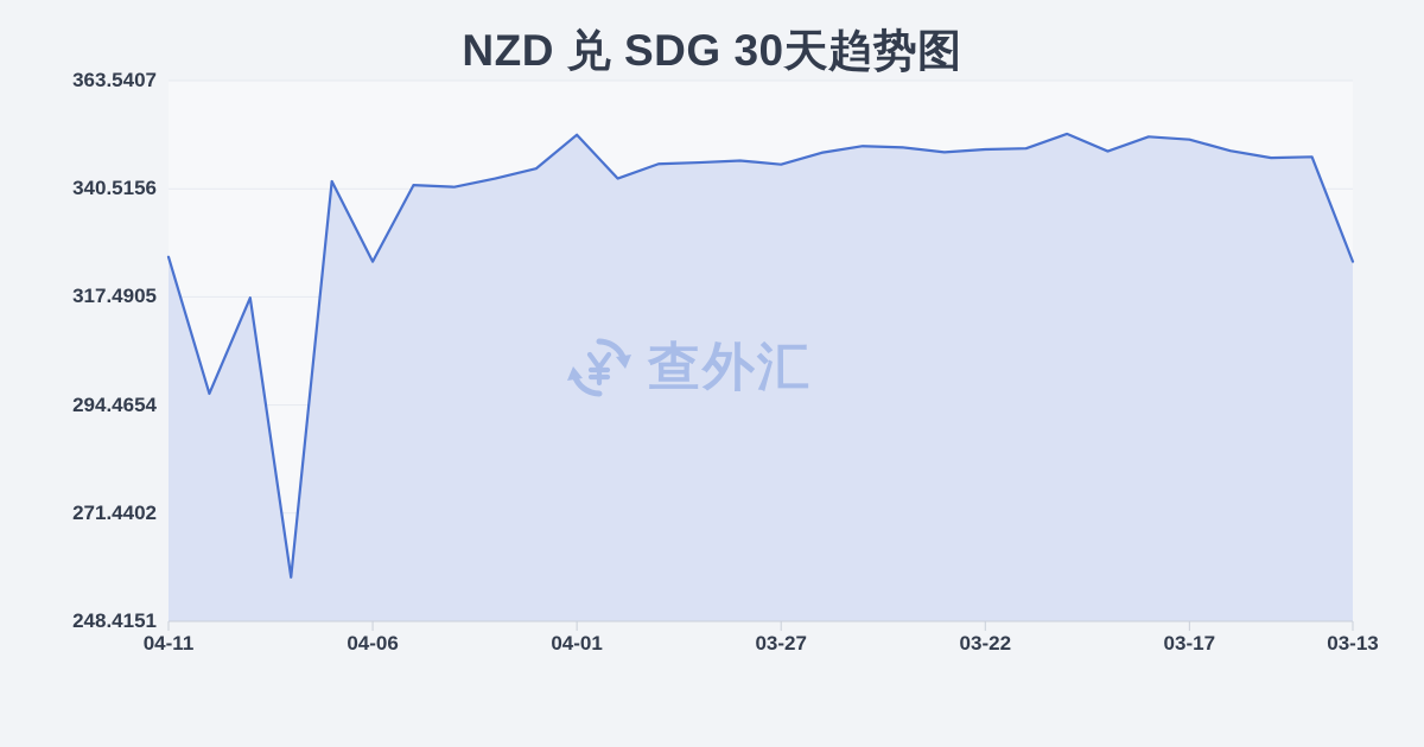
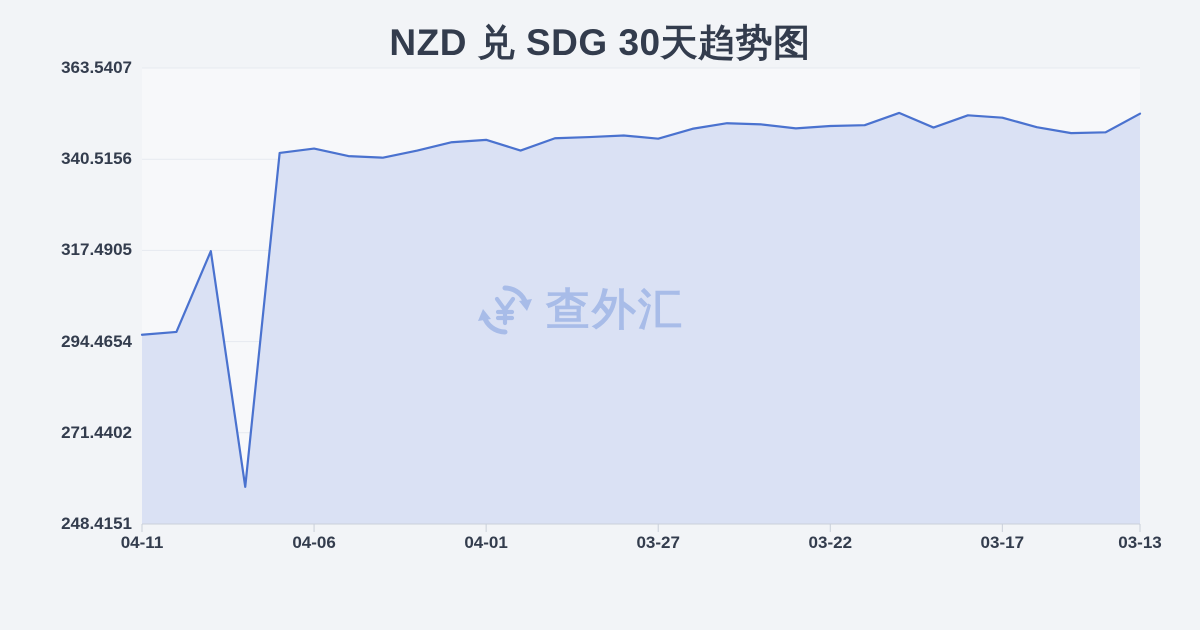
04-11: 326 -> 296
04-06: 325 -> 343
04-01: 352 -> 345
03-13: 325 -> 352
